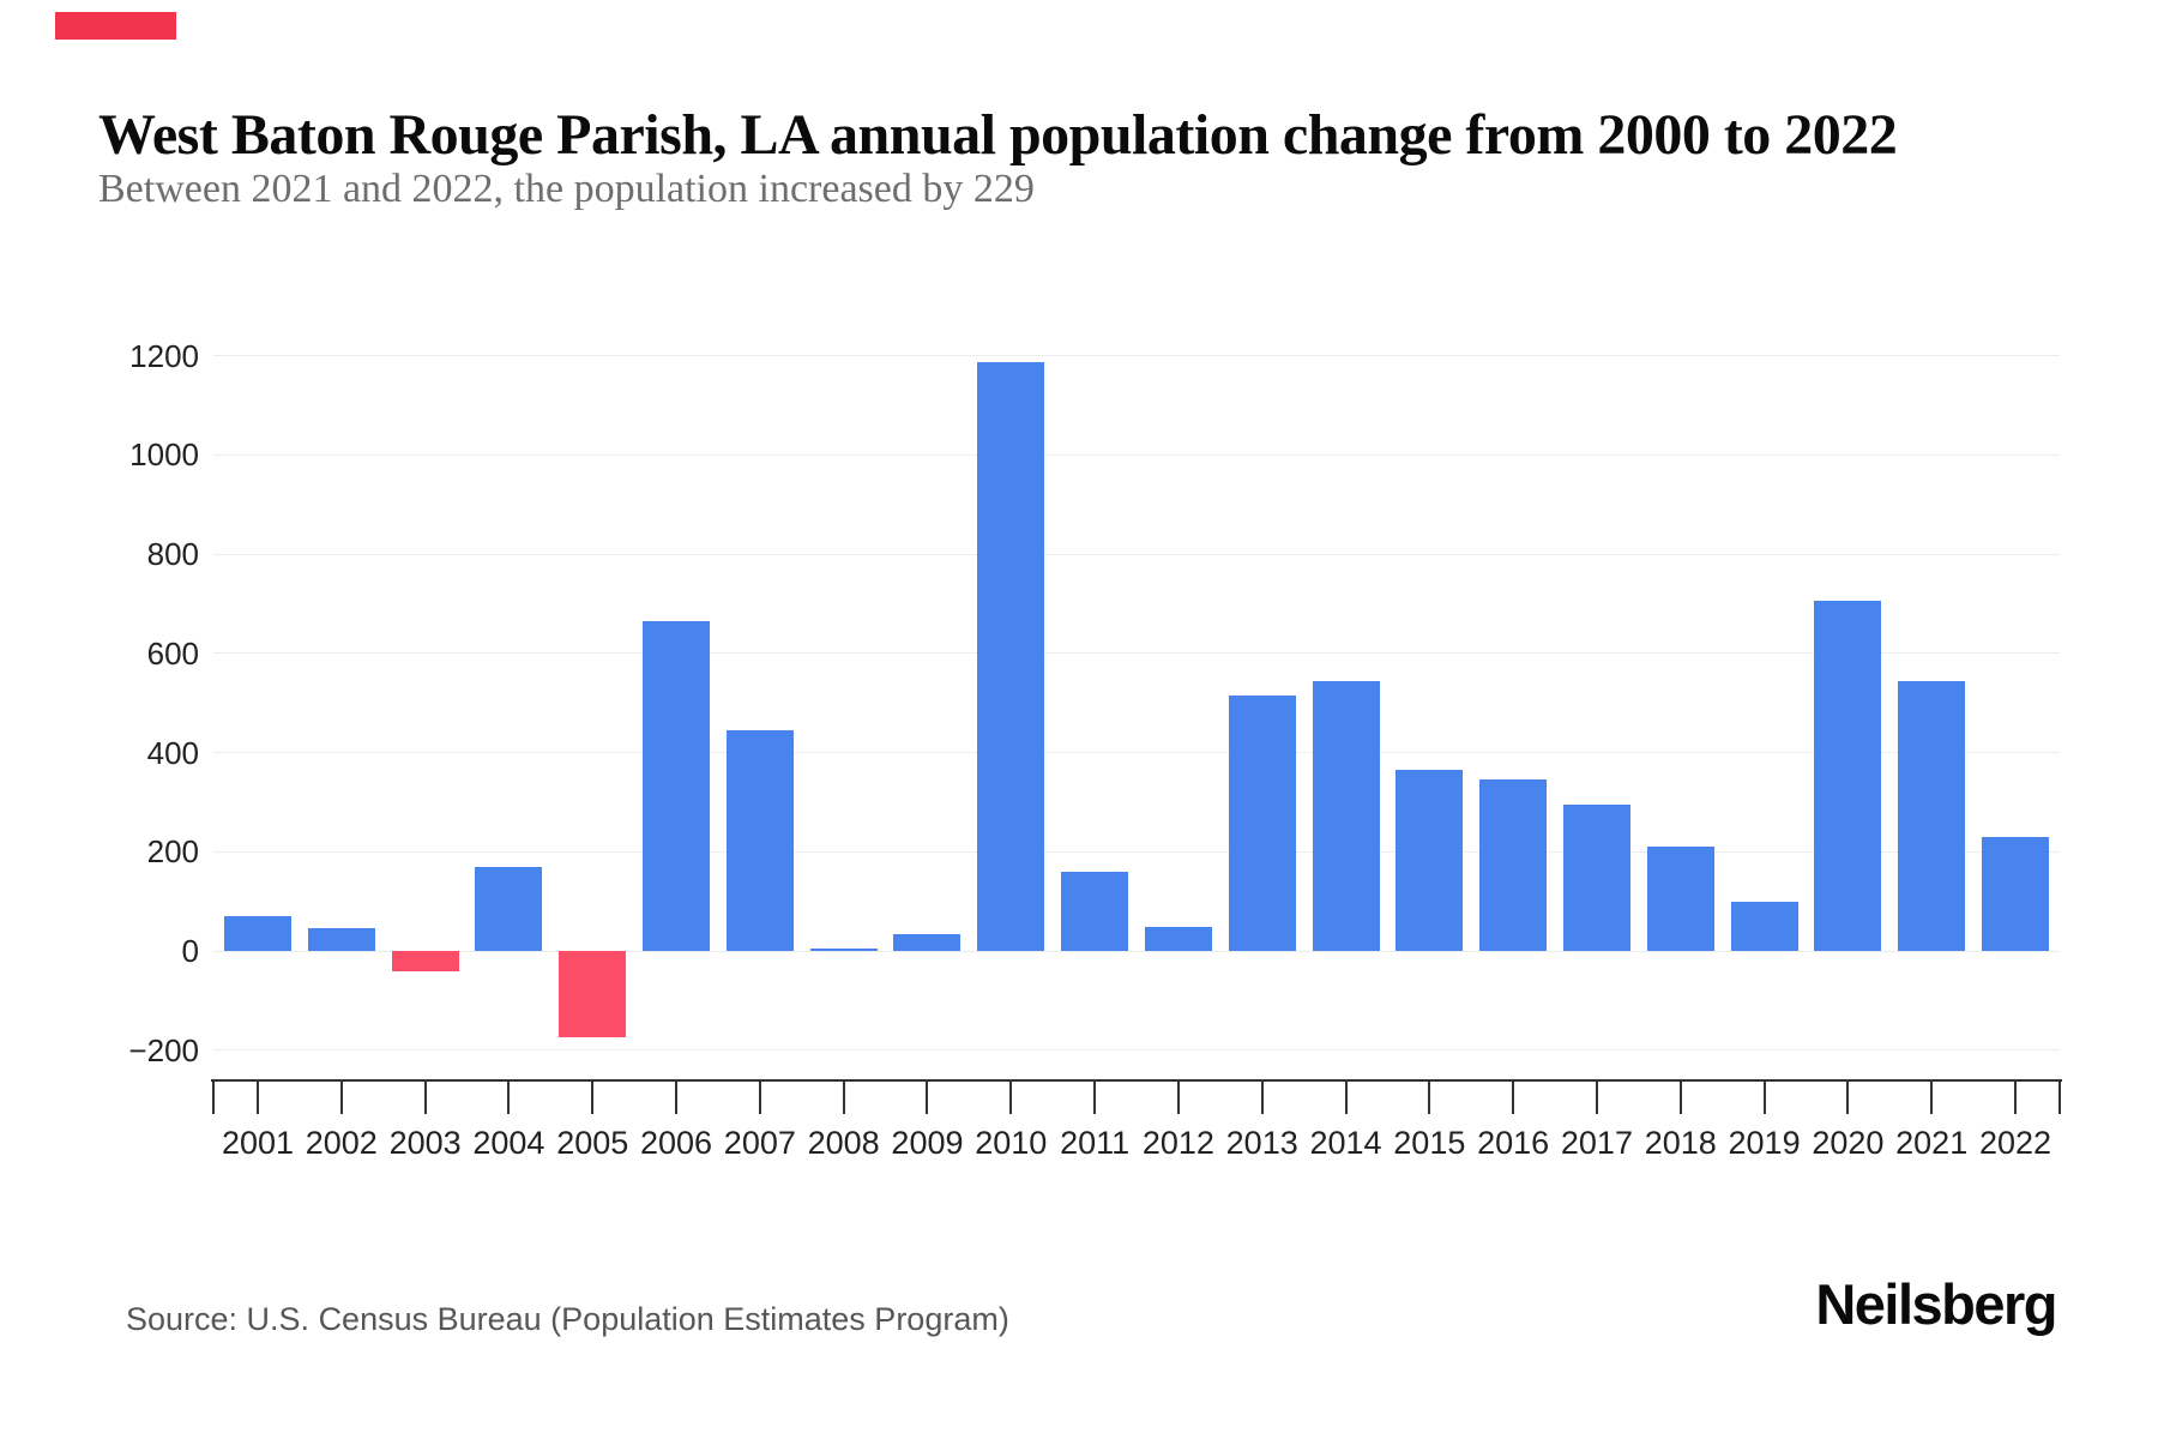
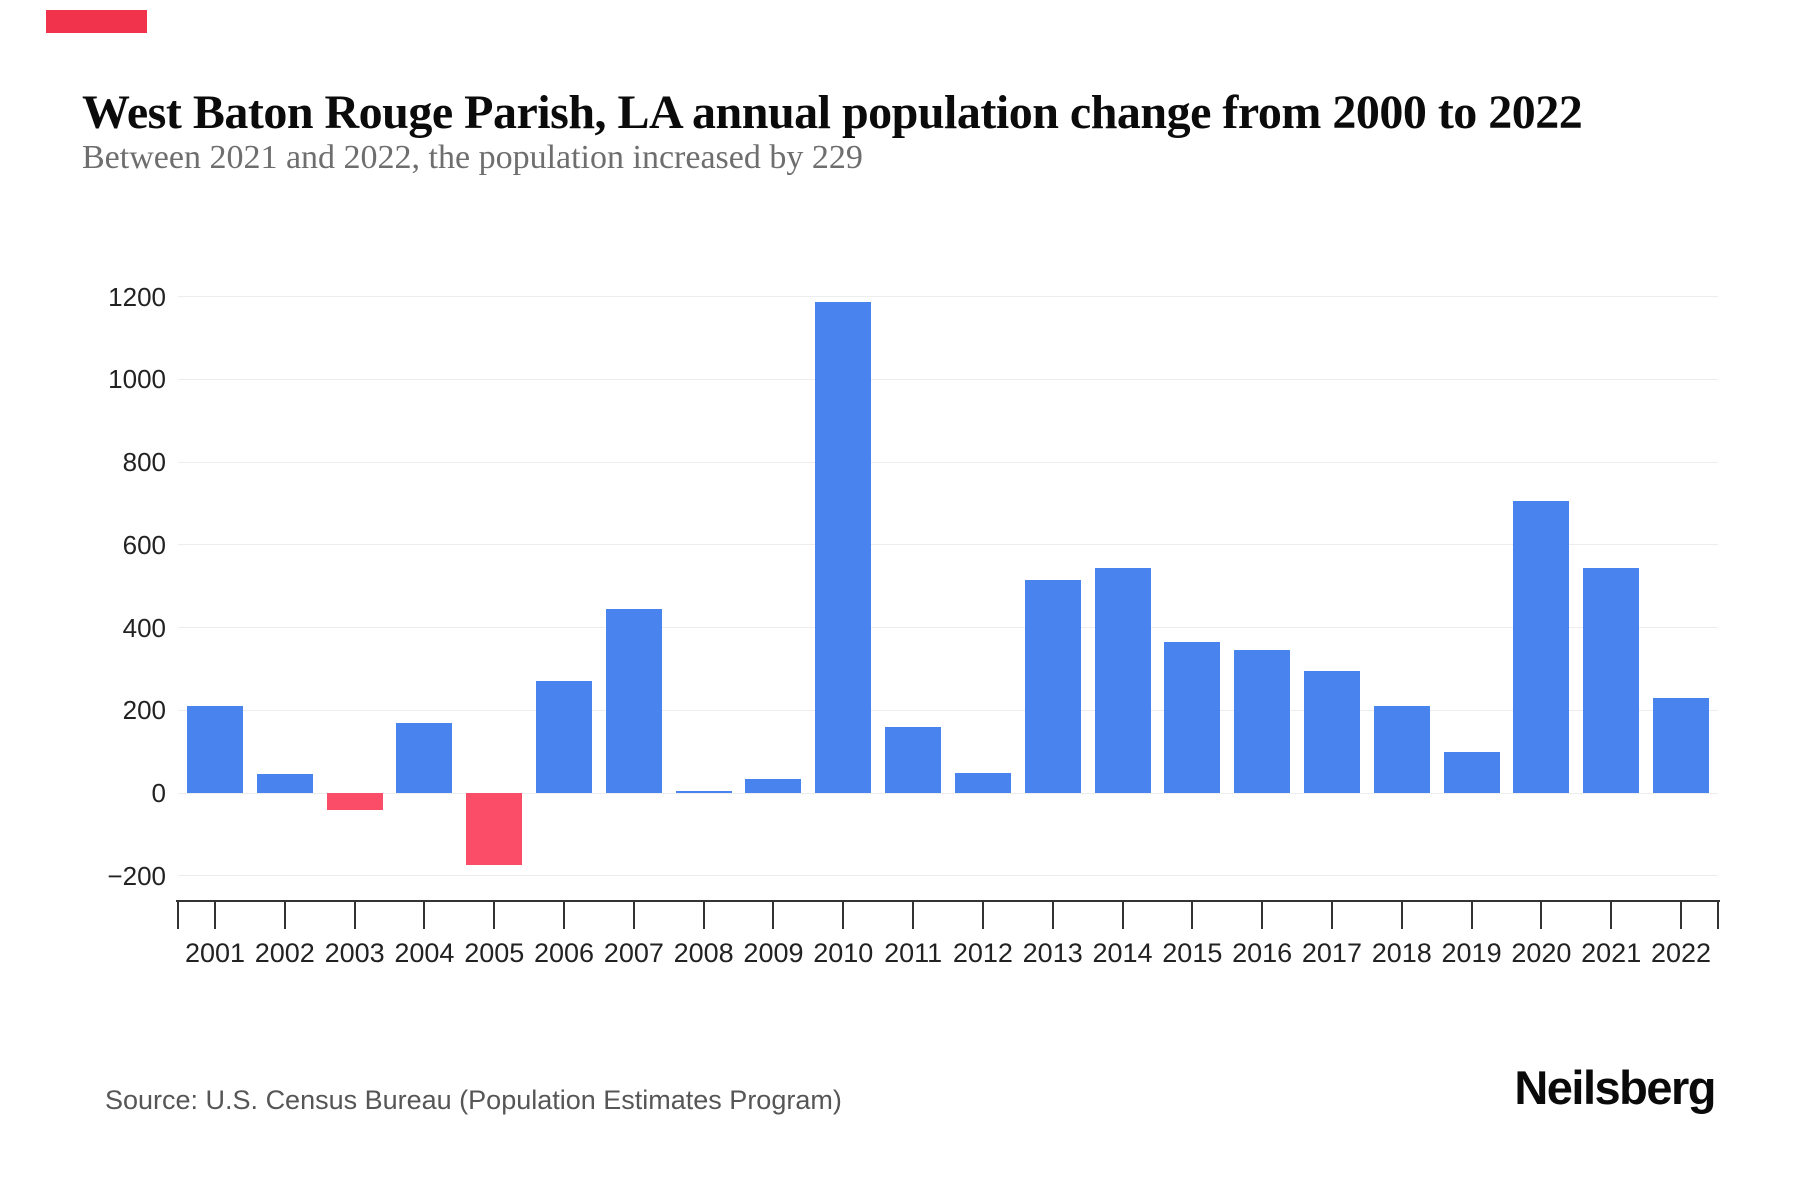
2001: 70 -> 210
2006: 660 -> 270
